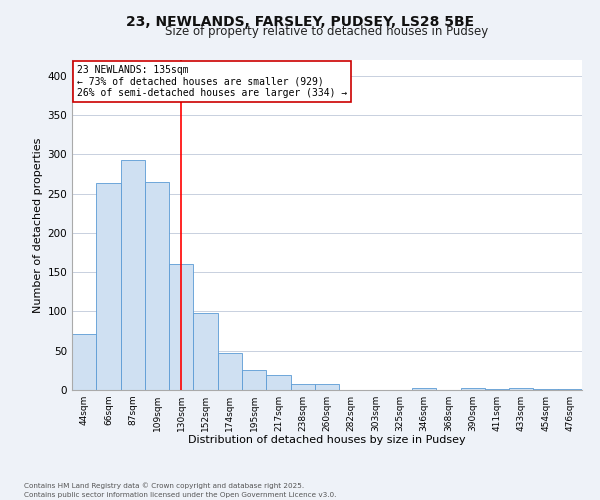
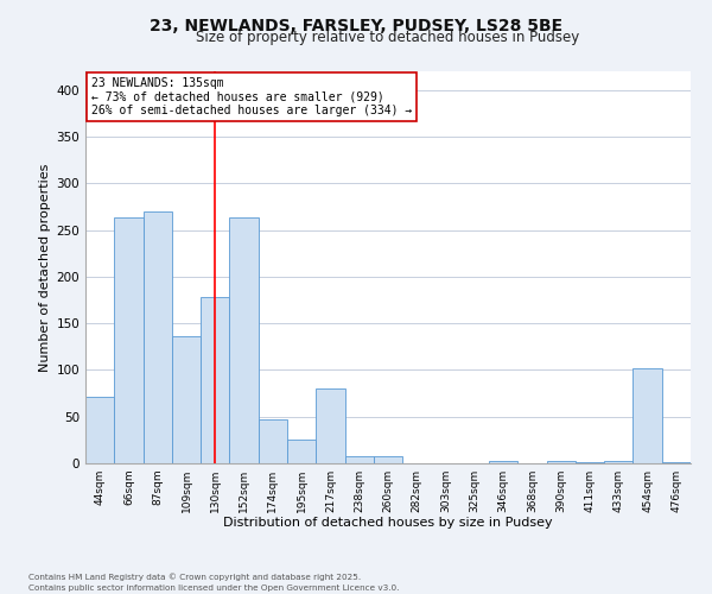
87sqm: 293 -> 270
109sqm: 265 -> 136
130sqm: 160 -> 178
152sqm: 98 -> 264
217sqm: 19 -> 80
454sqm: 1 -> 102
